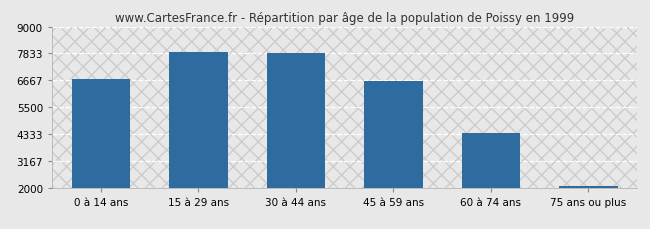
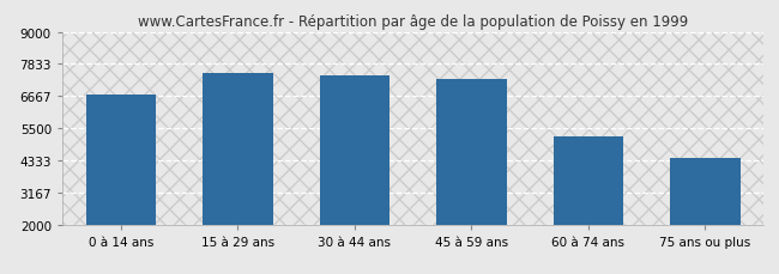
15 à 29 ans: 7890 -> 7500
30 à 44 ans: 7850 -> 7400
45 à 59 ans: 6640 -> 7300
60 à 74 ans: 4370 -> 5200
75 ans ou plus: 2060 -> 4400
